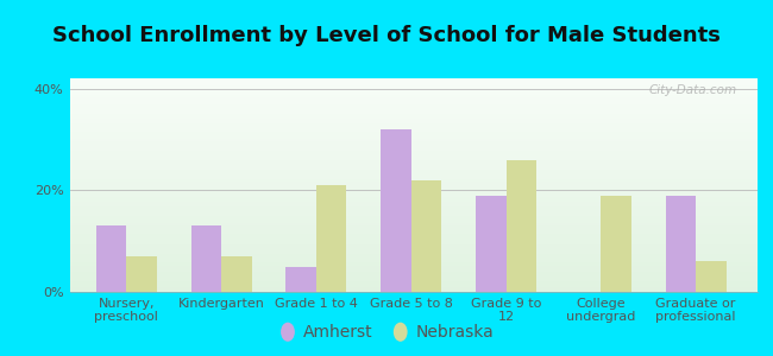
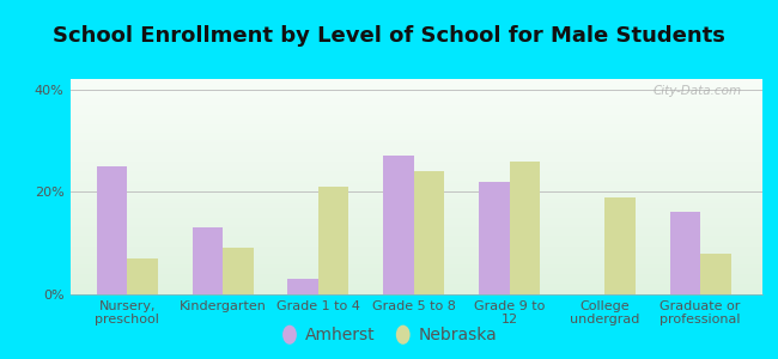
Amherst/Nursery, preschool: 13% -> 25%
Nebraska/Kindergarten: 7% -> 9%
Amherst/Grade 1 to 4: 5% -> 3%
Amherst/Grade 5 to 8: 32% -> 27%
Nebraska/Grade 5 to 8: 22% -> 24%
Amherst/Grade 9 to 12: 19% -> 22%
Amherst/Graduate or professional: 19% -> 16%
Nebraska/Graduate or professional: 6% -> 8%
